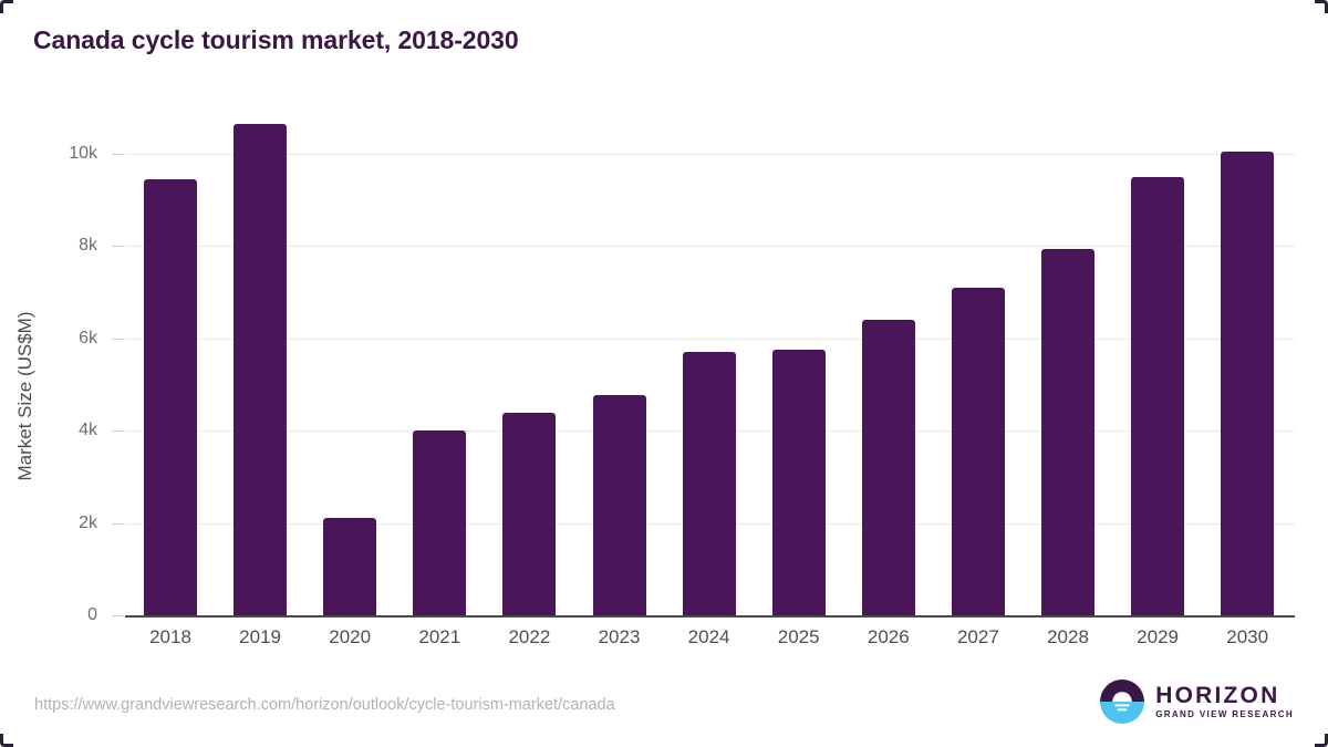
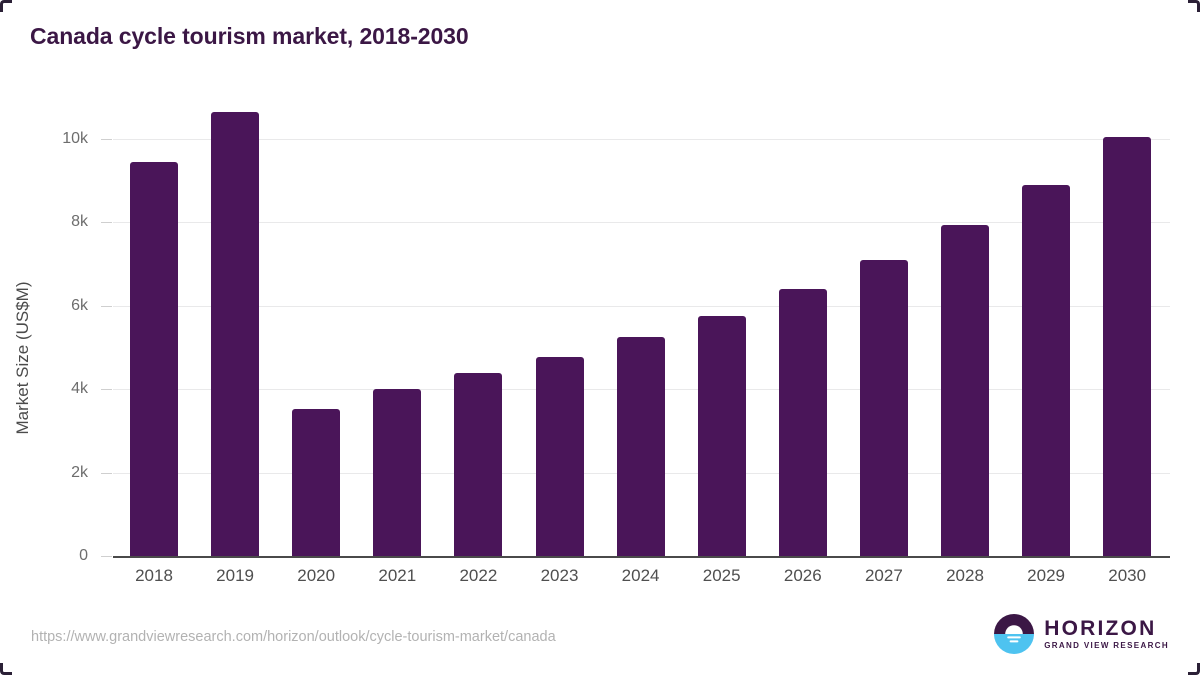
2020: 2.1k -> 3.5k
2024: 5.7k -> 5.2k
2029: 9.5k -> 8.9k
